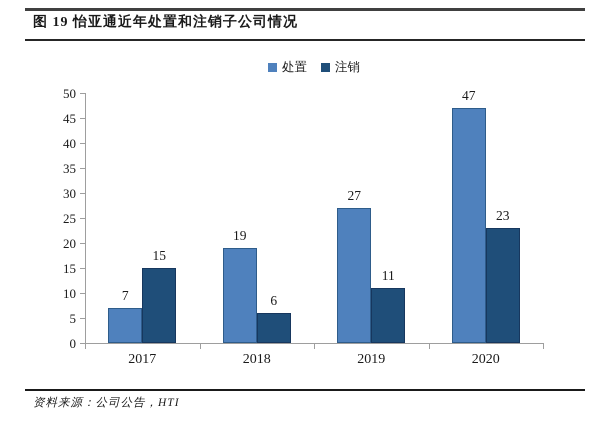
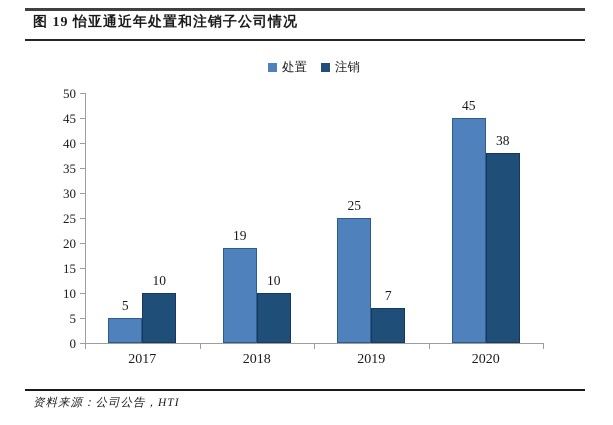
处置/2017: 7 -> 5
注销/2017: 15 -> 10
注销/2018: 6 -> 10
处置/2019: 27 -> 25
注销/2019: 11 -> 7
处置/2020: 47 -> 45
注销/2020: 23 -> 38
